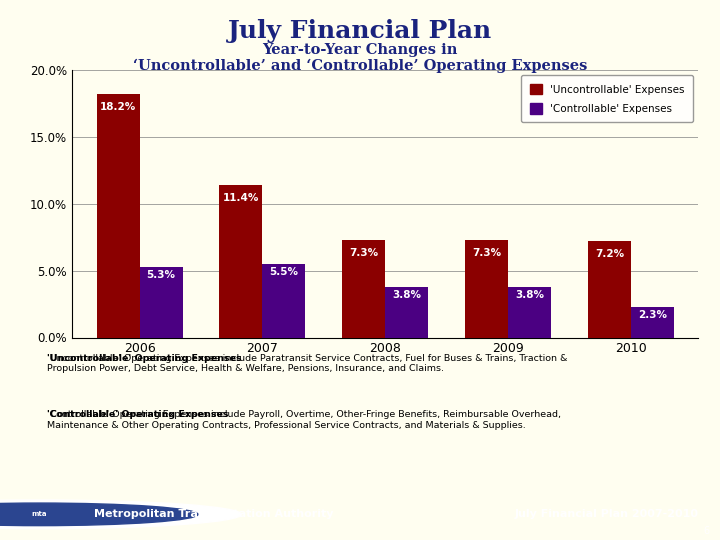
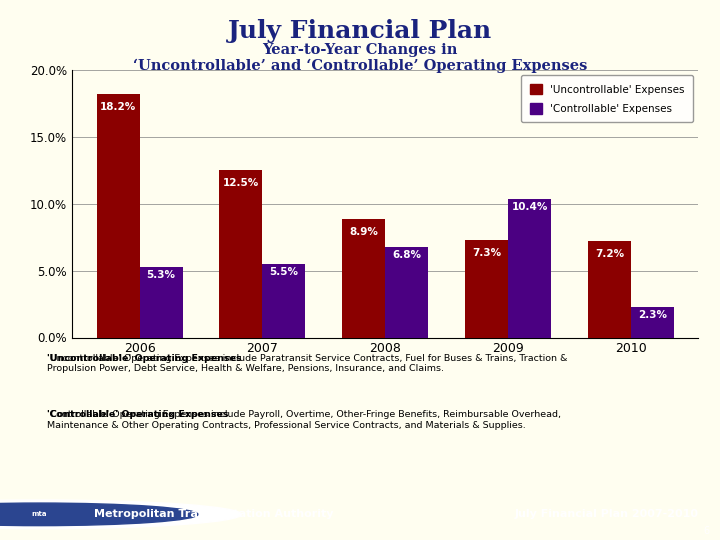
'Uncontrollable' Expenses/2007: 11.4% -> 12.5%
'Uncontrollable' Expenses/2008: 7.3% -> 8.9%
'Controllable' Expenses/2008: 3.8% -> 6.8%
'Controllable' Expenses/2009: 3.8% -> 10.4%
